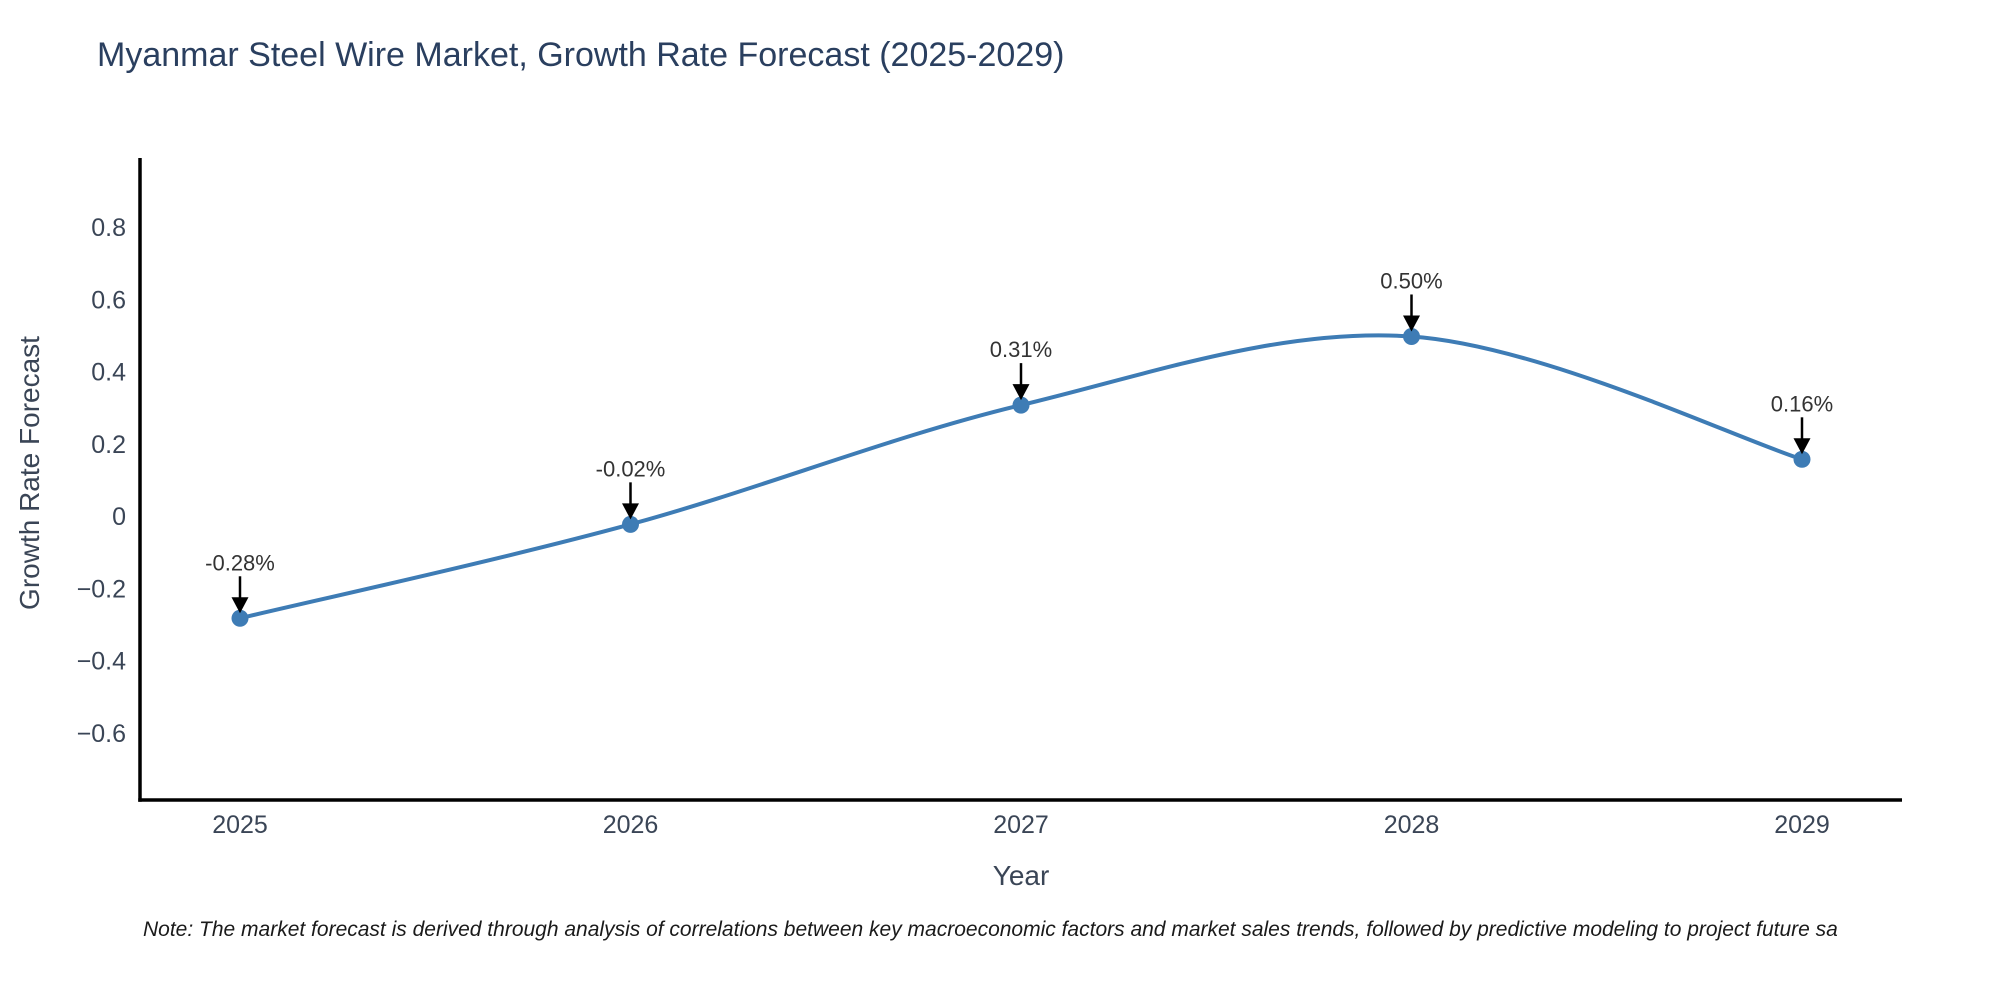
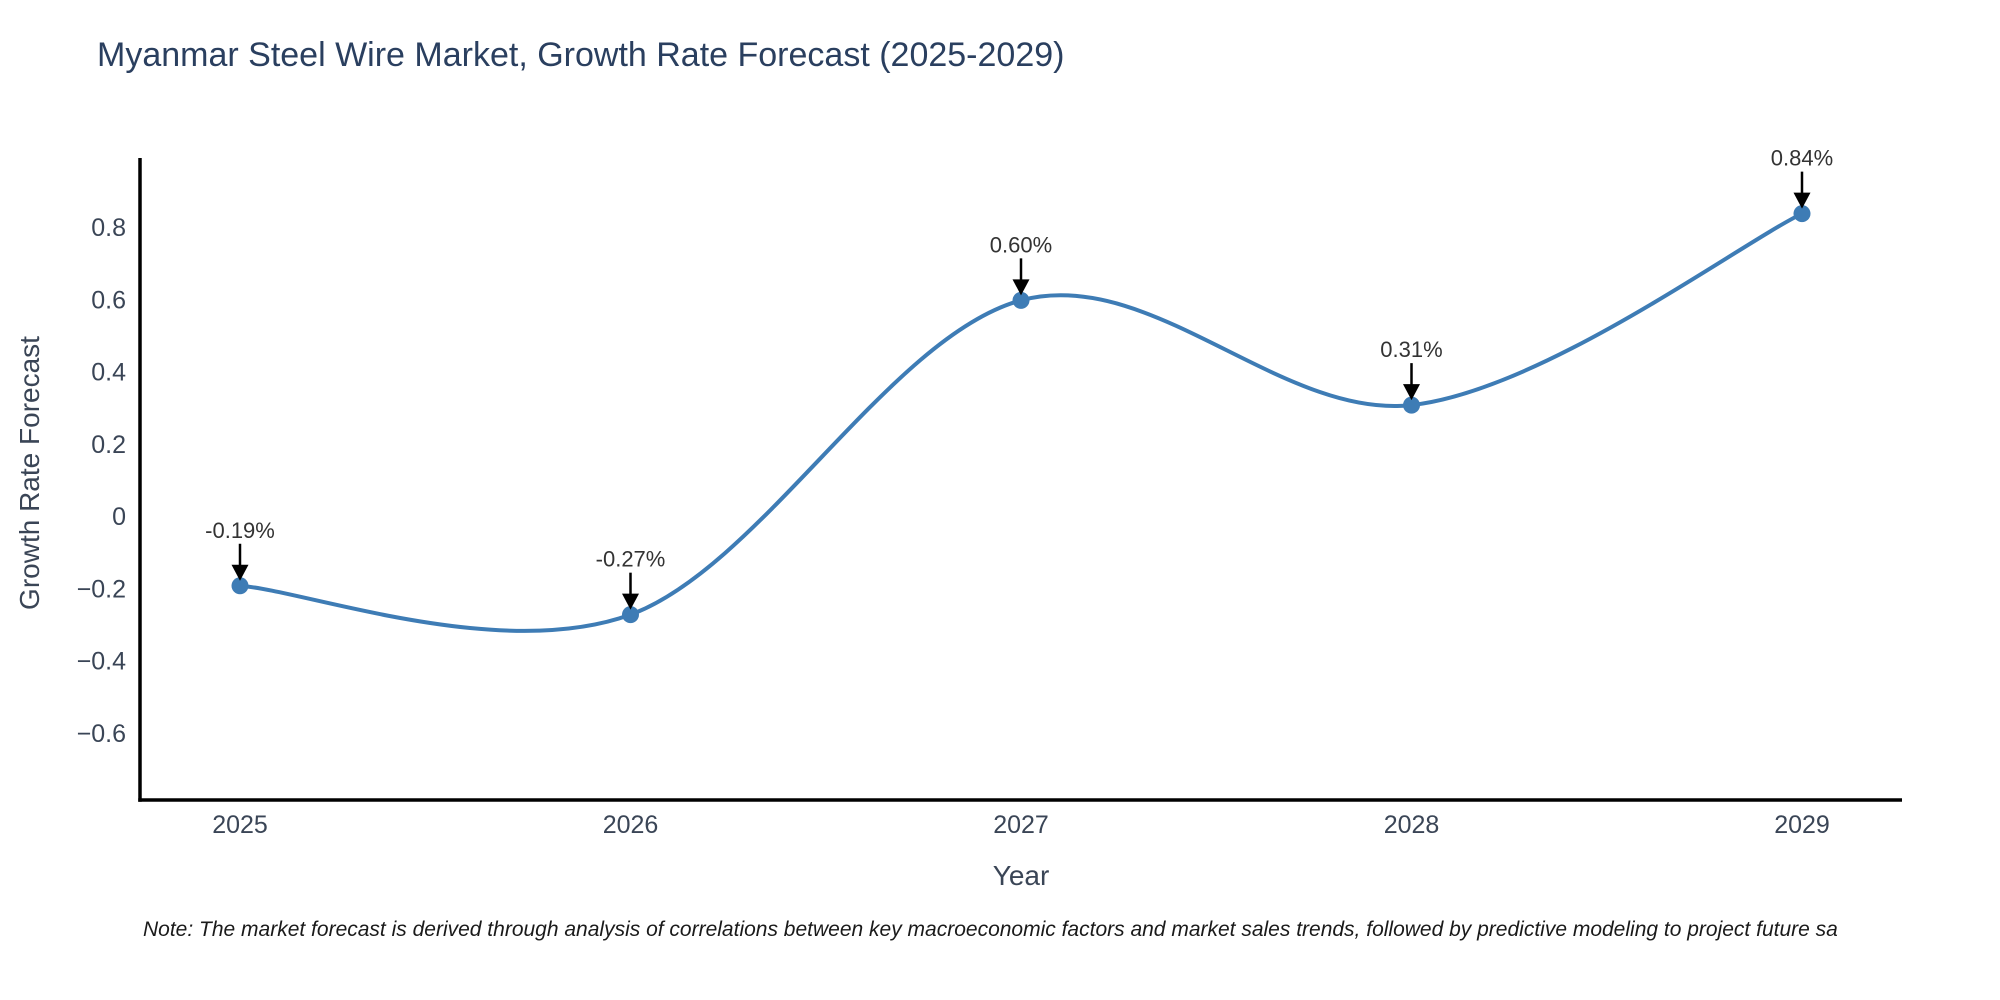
2025: -0.28% -> -0.19%
2026: -0.02% -> -0.27%
2027: 0.31% -> 0.60%
2028: 0.50% -> 0.31%
2029: 0.16% -> 0.84%
